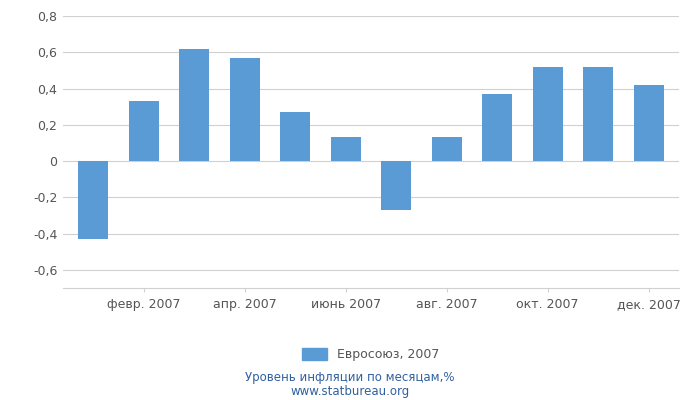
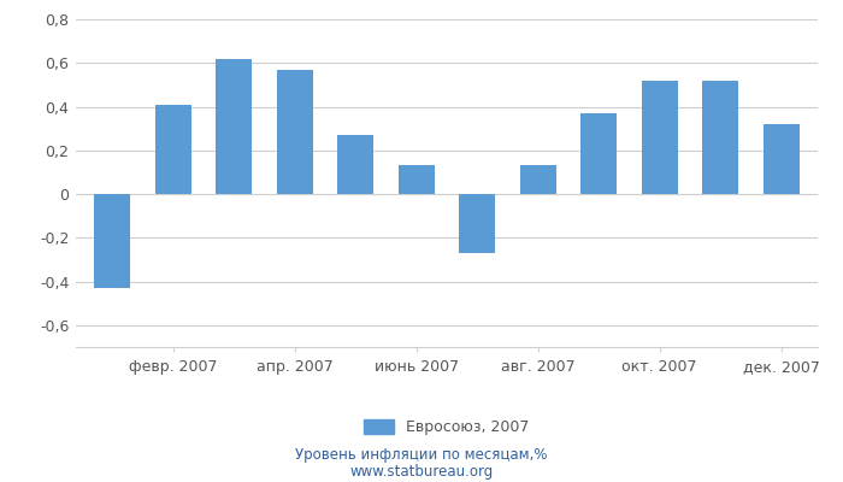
февр. 2007: 0,33 -> 0,41
дек. 2007: 0,42 -> 0,32
